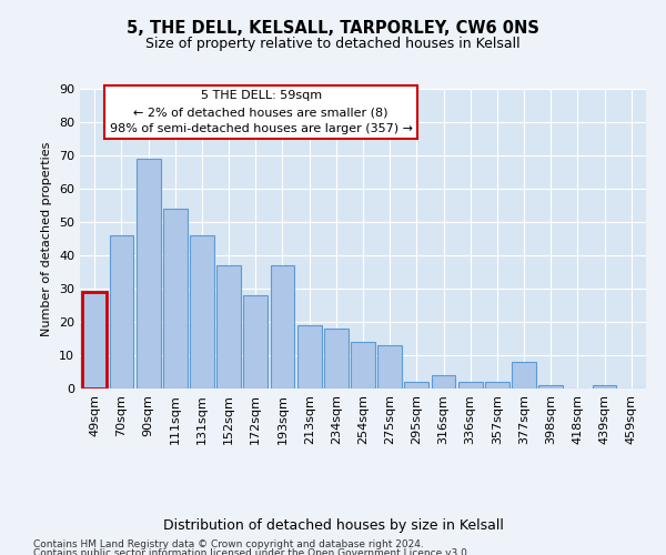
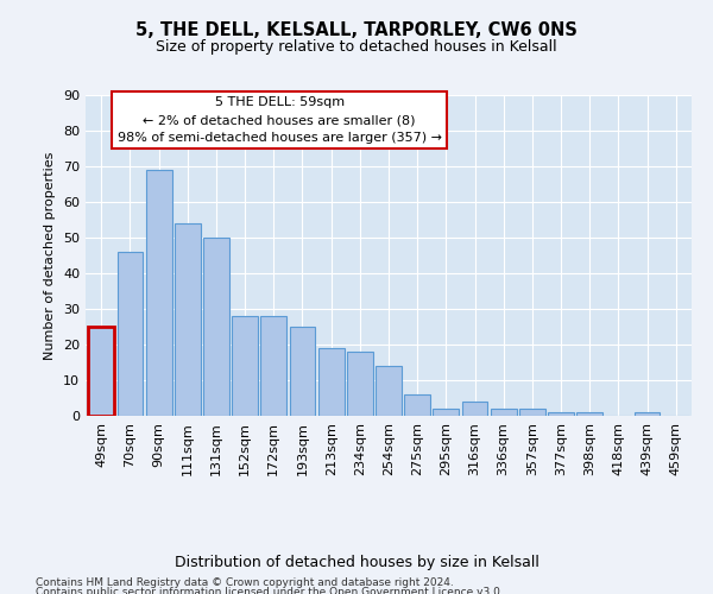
49sqm: 29 -> 25
131sqm: 46 -> 50
152sqm: 37 -> 28
193sqm: 37 -> 25
275sqm: 13 -> 6
377sqm: 8 -> 1
